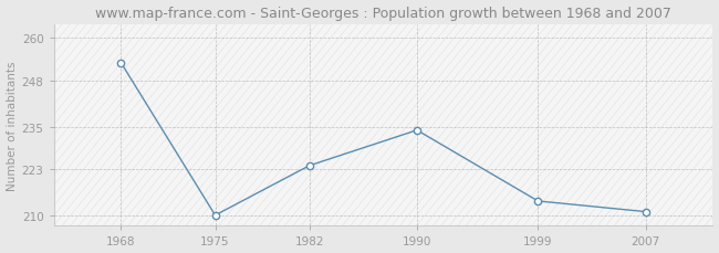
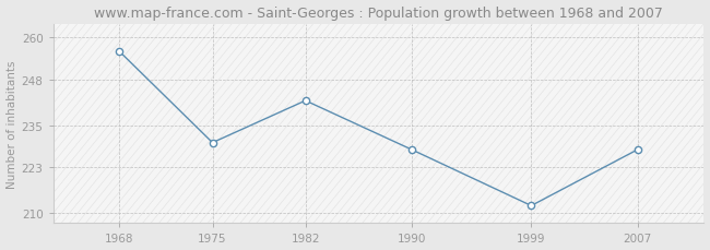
1968: 253 -> 256
1975: 210 -> 230
1982: 224 -> 242
1990: 234 -> 228
1999: 214 -> 212
2007: 211 -> 228
